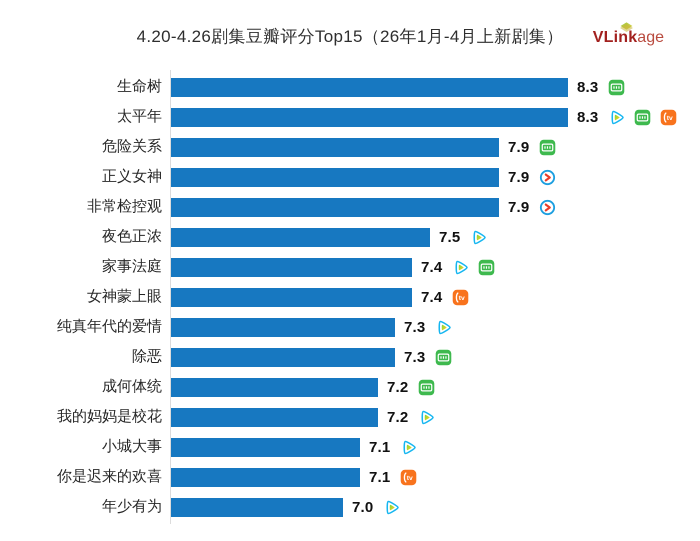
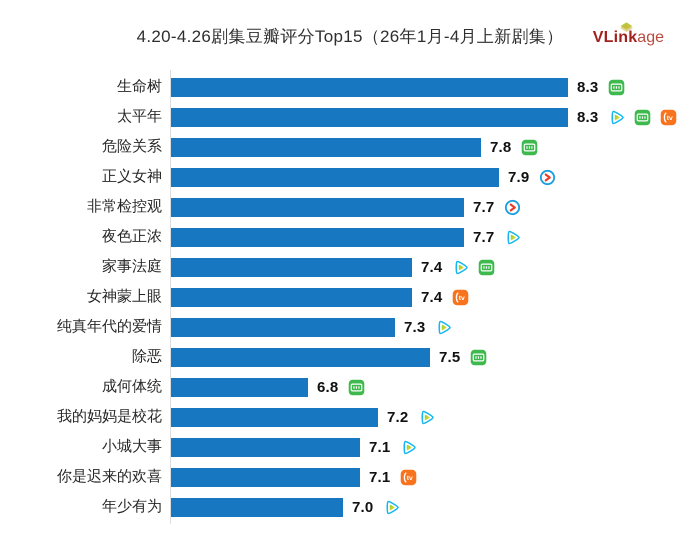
危险关系: 7.9 -> 7.8
非常检控观: 7.9 -> 7.7
夜色正浓: 7.5 -> 7.7
除恶: 7.3 -> 7.5
成何体统: 7.2 -> 6.8
